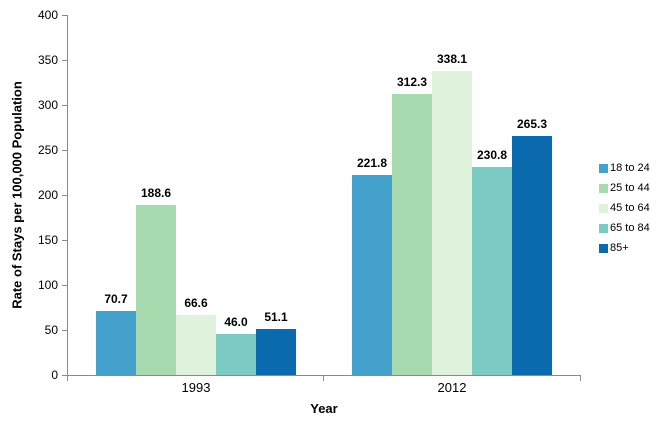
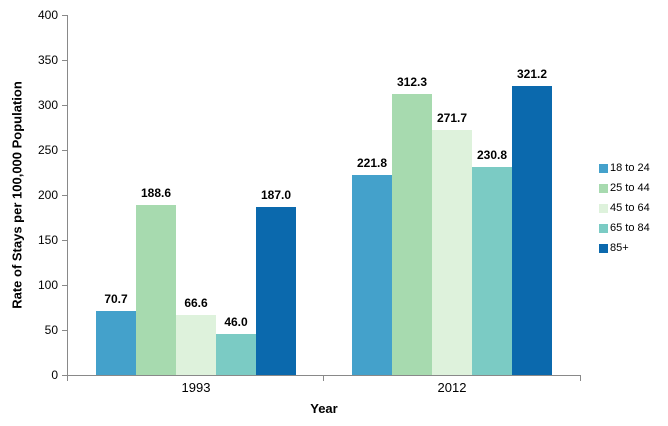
85+/1993: 51.1 -> 187.0
45 to 64/2012: 338.1 -> 271.7
85+/2012: 265.3 -> 321.2
